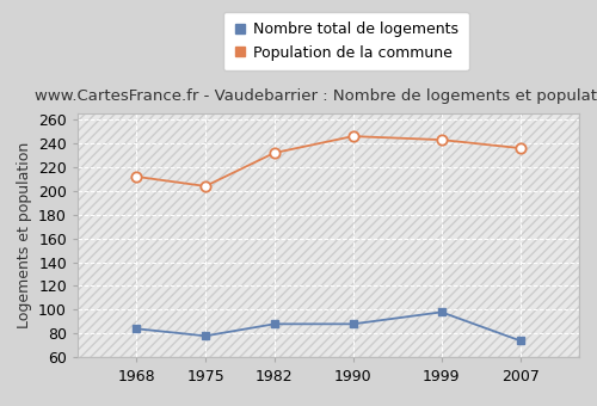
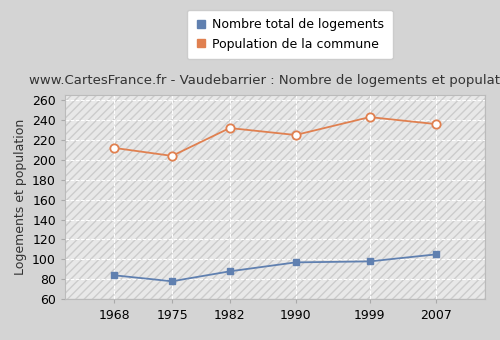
Nombre total de logements/1990: 88 -> 97
Population de la commune/1990: 246 -> 225
Nombre total de logements/2007: 74 -> 105
